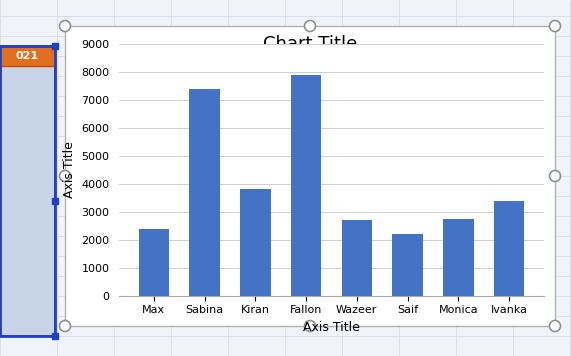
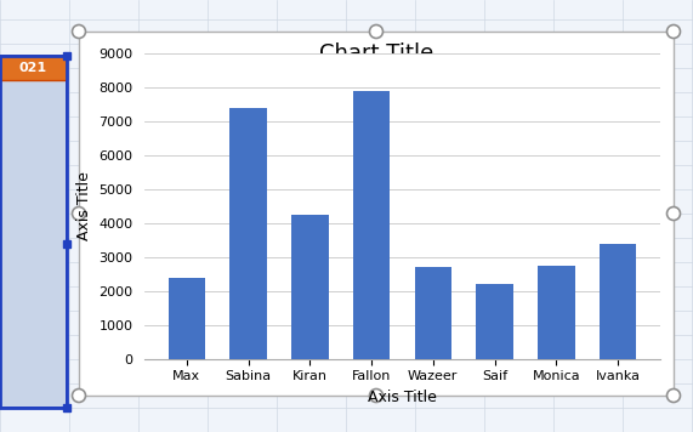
Kiran: 3800 -> 4250
